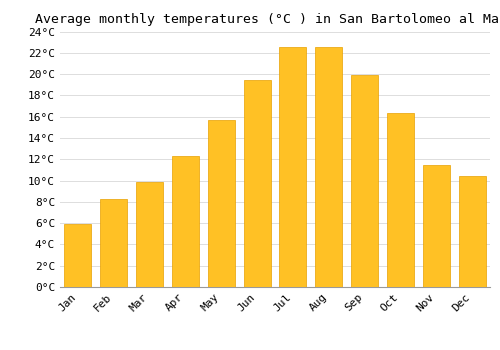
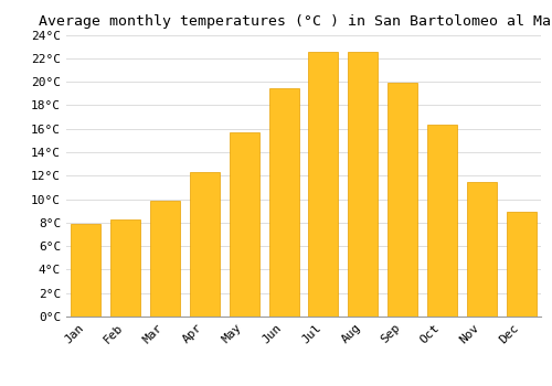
Jan: 5.9°C -> 7.9°C
Dec: 10.4°C -> 8.9°C
